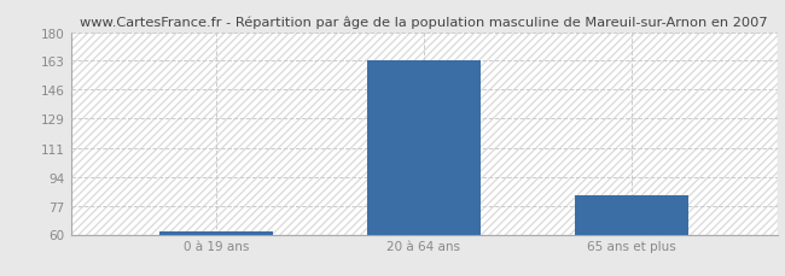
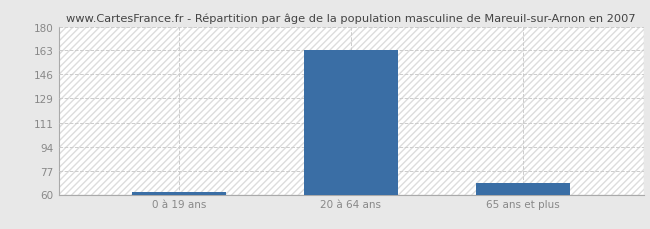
65 ans et plus: 83 -> 68
